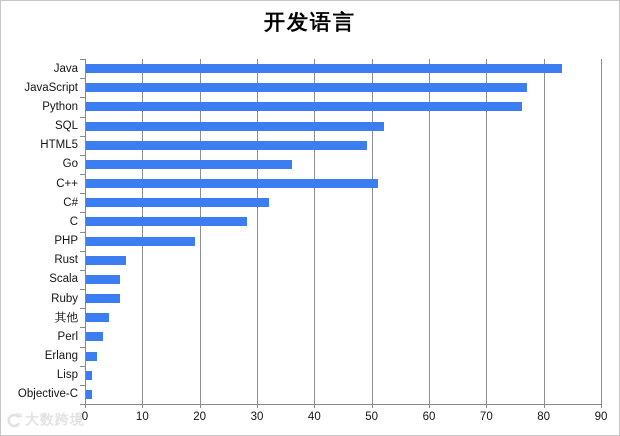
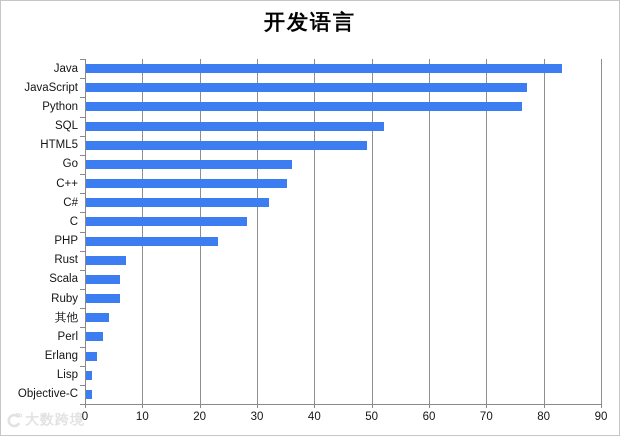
C++: 51 -> 35
PHP: 19 -> 23
